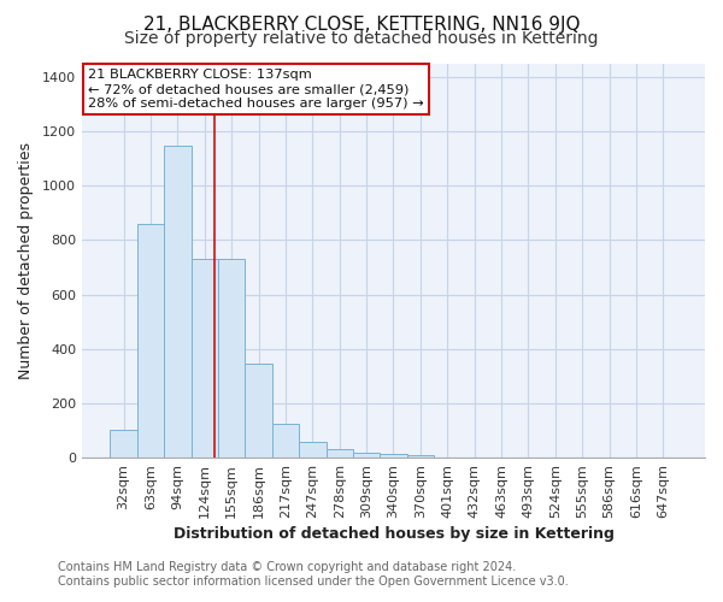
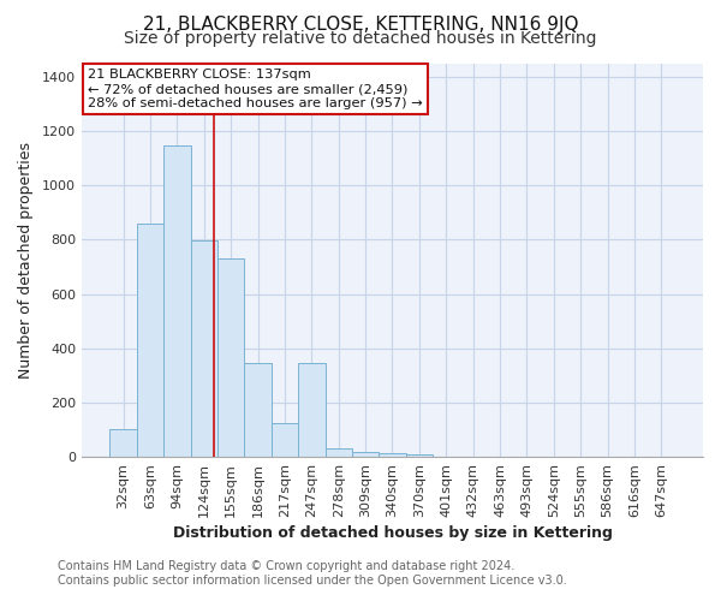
124sqm: 730 -> 795
247sqm: 60 -> 345
